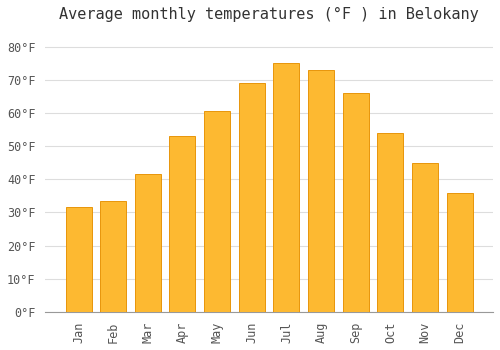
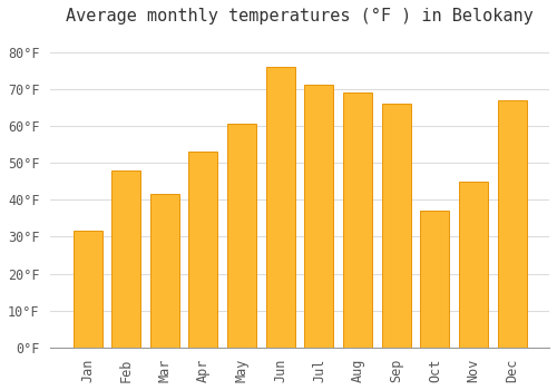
Feb: 33.5°F -> 48.0°F
Jun: 69.0°F -> 76.0°F
Jul: 75.0°F -> 71.0°F
Aug: 73.0°F -> 69.0°F
Oct: 54.0°F -> 37.0°F
Dec: 36.0°F -> 67.0°F
